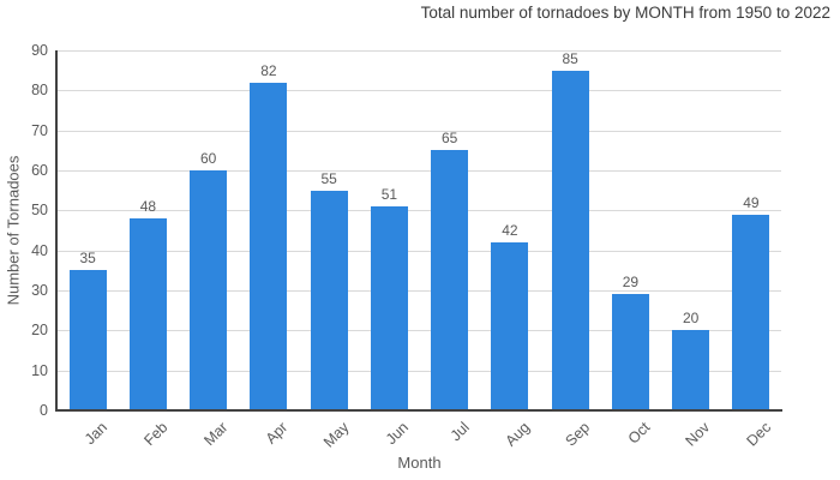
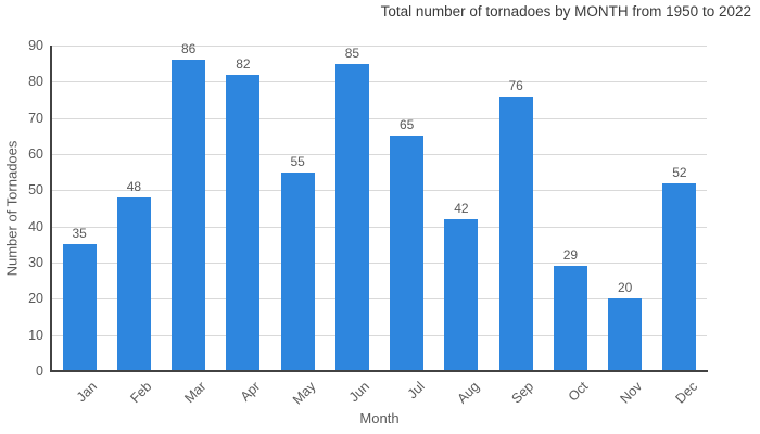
Mar: 60 -> 86
Jun: 51 -> 85
Sep: 85 -> 76
Dec: 49 -> 52
